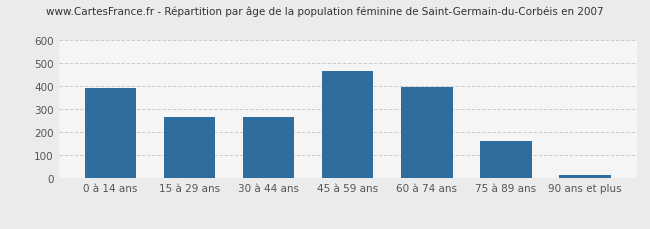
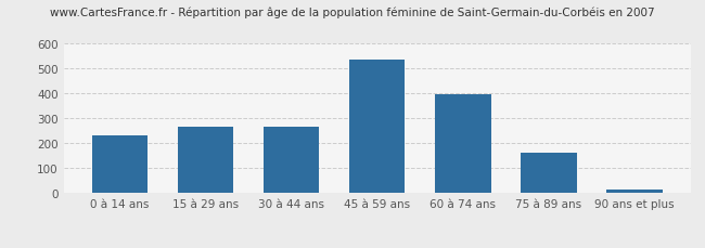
0 à 14 ans: 395 -> 233
45 à 59 ans: 465 -> 537
